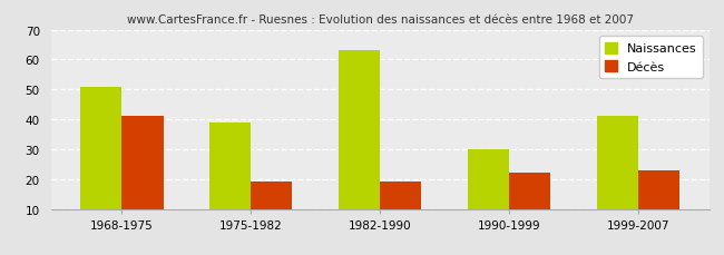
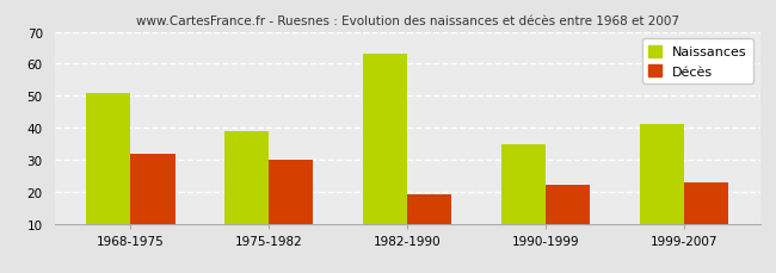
Décès/1968-1975: 41 -> 32
Décès/1975-1982: 19 -> 30
Naissances/1990-1999: 30 -> 35
